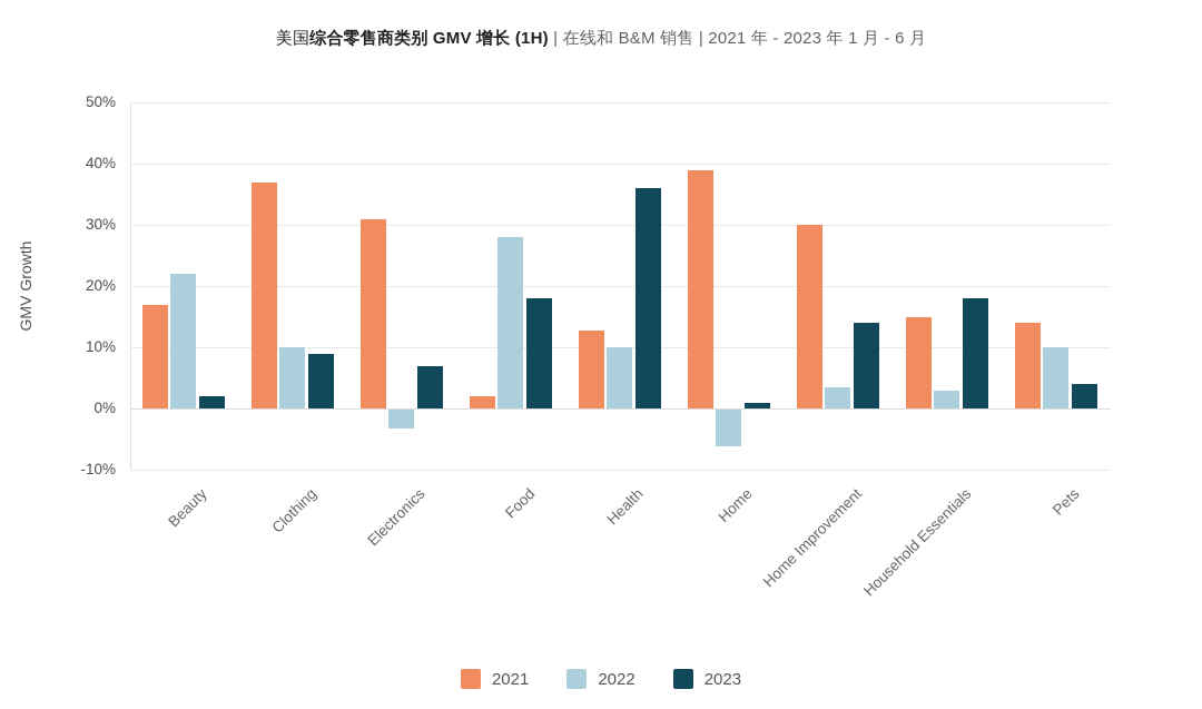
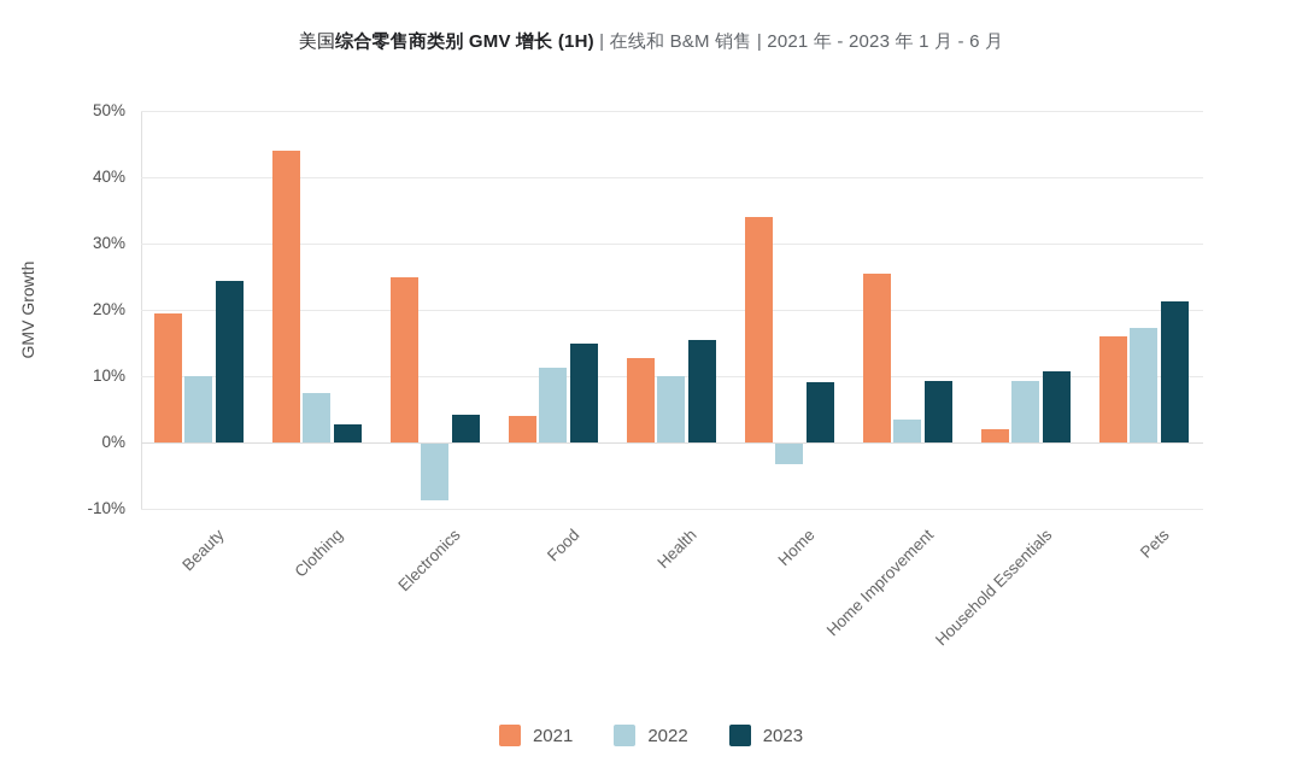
2021/Beauty: 17% -> 20%
2022/Beauty: 22% -> 10%
2023/Beauty: 2% -> 24%
2021/Clothing: 37% -> 44%
2022/Clothing: 10% -> 8%
2023/Clothing: 9% -> 3%
2021/Electronics: 31% -> 25%
2022/Electronics: -3% -> -8%
2023/Electronics: 7% -> 4%
2021/Food: 2% -> 4%
2022/Food: 28% -> 11%
2023/Food: 18% -> 15%
2023/Health: 36% -> 16%
2021/Home: 39% -> 34%
2022/Home: -6% -> -3%
2023/Home: 1% -> 9%
2021/Home Improvement: 30% -> 26%
2023/Home Improvement: 14% -> 9%
2021/Household Essentials: 15% -> 2%
2022/Household Essentials: 3% -> 9%
2023/Household Essentials: 18% -> 11%
2021/Pets: 14% -> 16%
2022/Pets: 10% -> 17%
2023/Pets: 4% -> 21%
